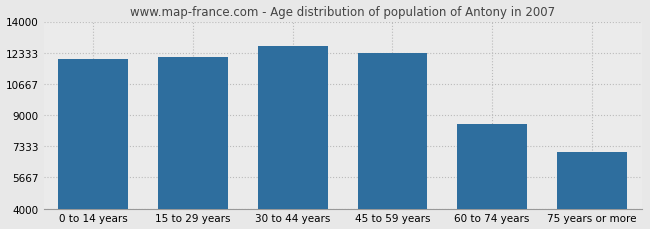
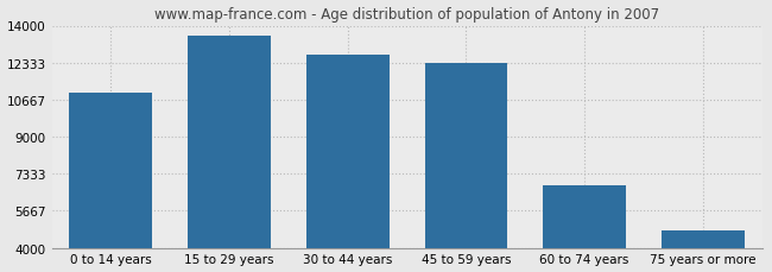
0 to 14 years: 12000 -> 11000
15 to 29 years: 12100 -> 13600
60 to 74 years: 8500 -> 6800
75 years or more: 7000 -> 4800
